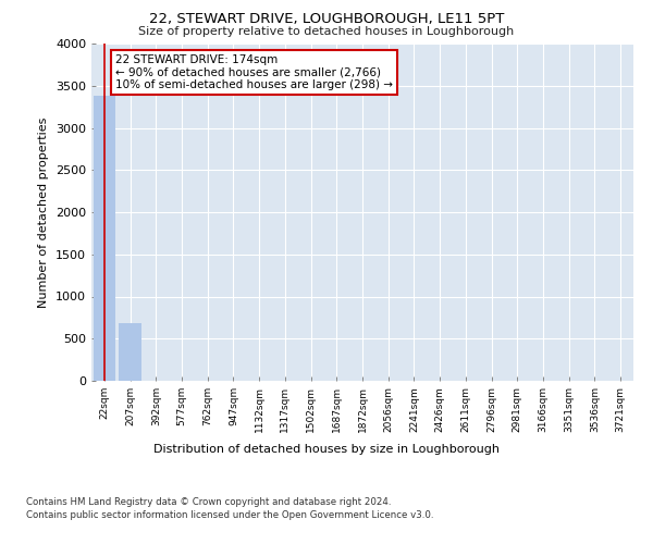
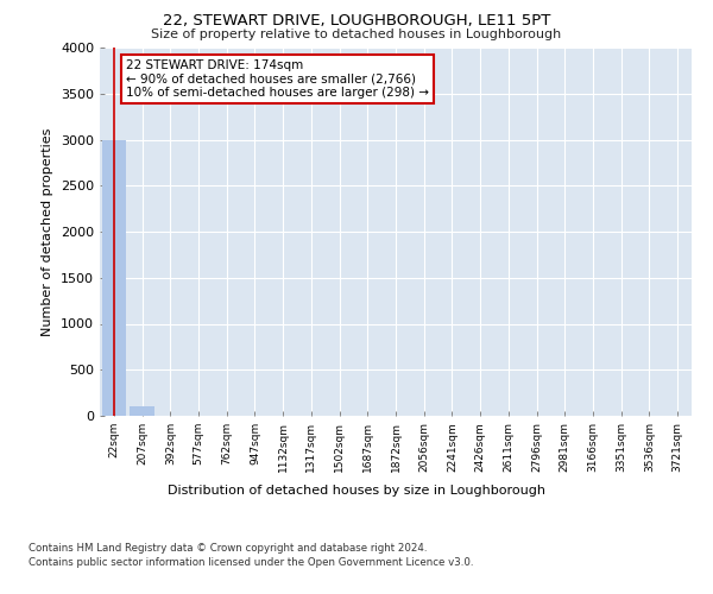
22sqm: 3380 -> 3000
207sqm: 680 -> 100
